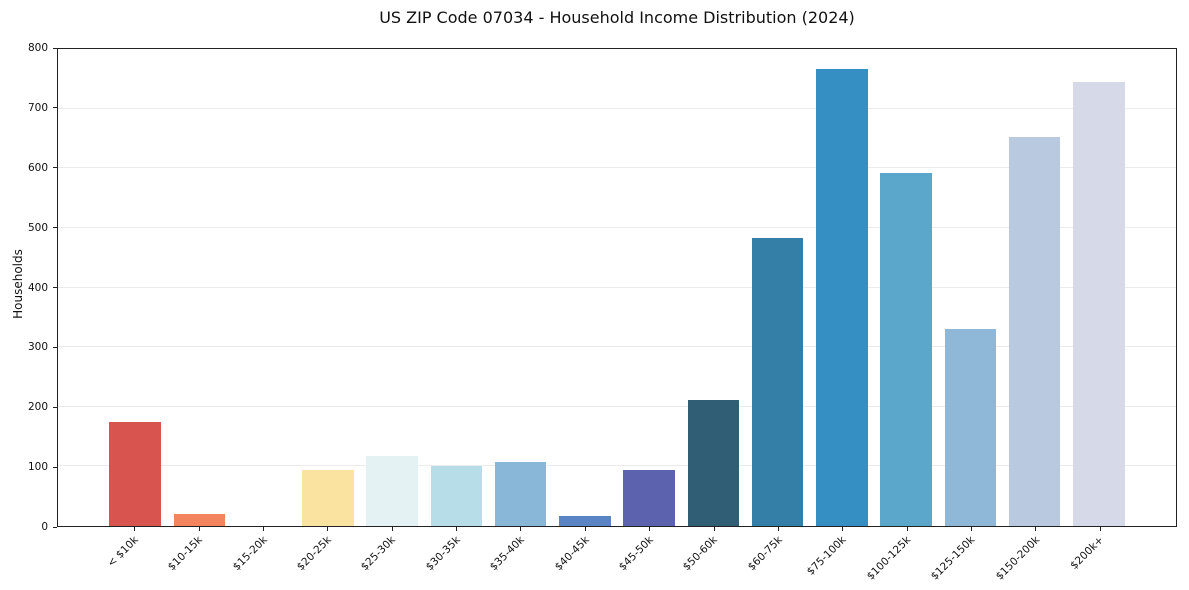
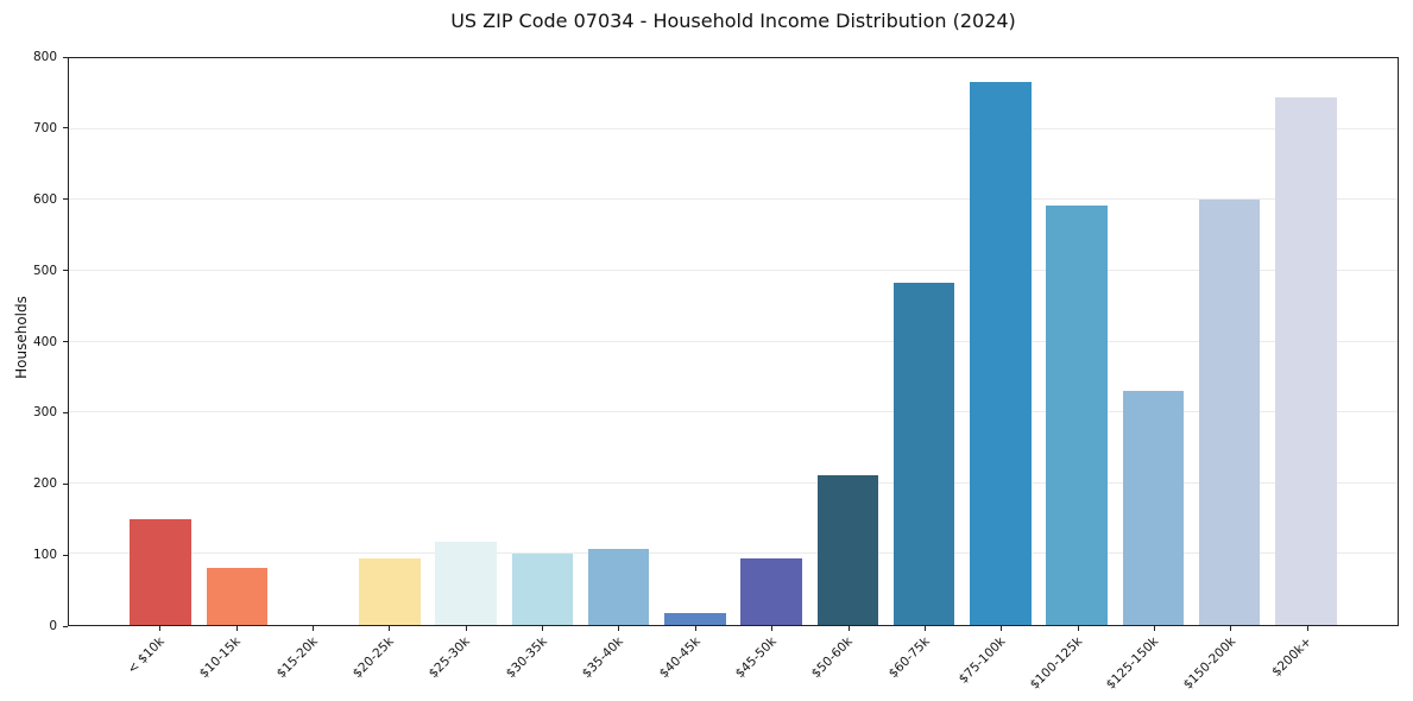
< $10k: 170 -> 150
$10-15k: 20 -> 80
$150-200k: 650 -> 600
